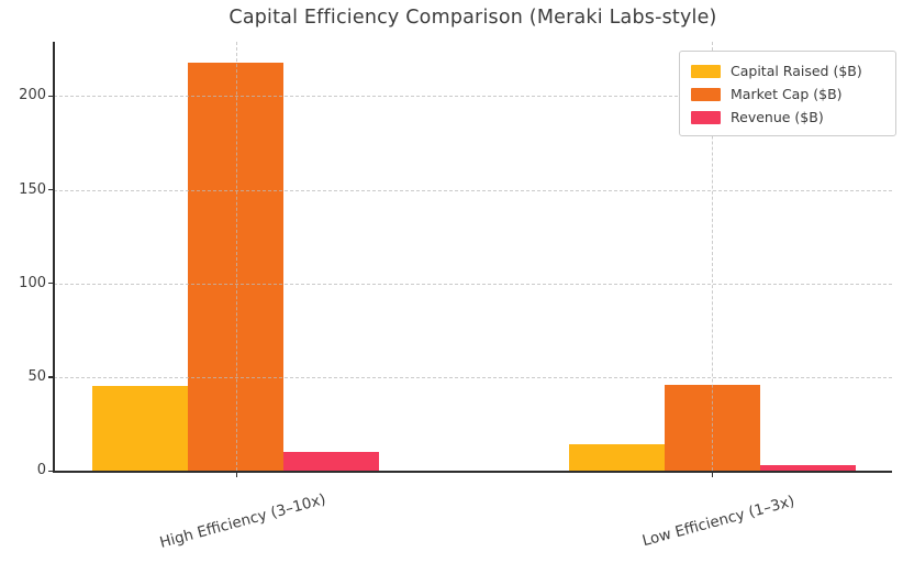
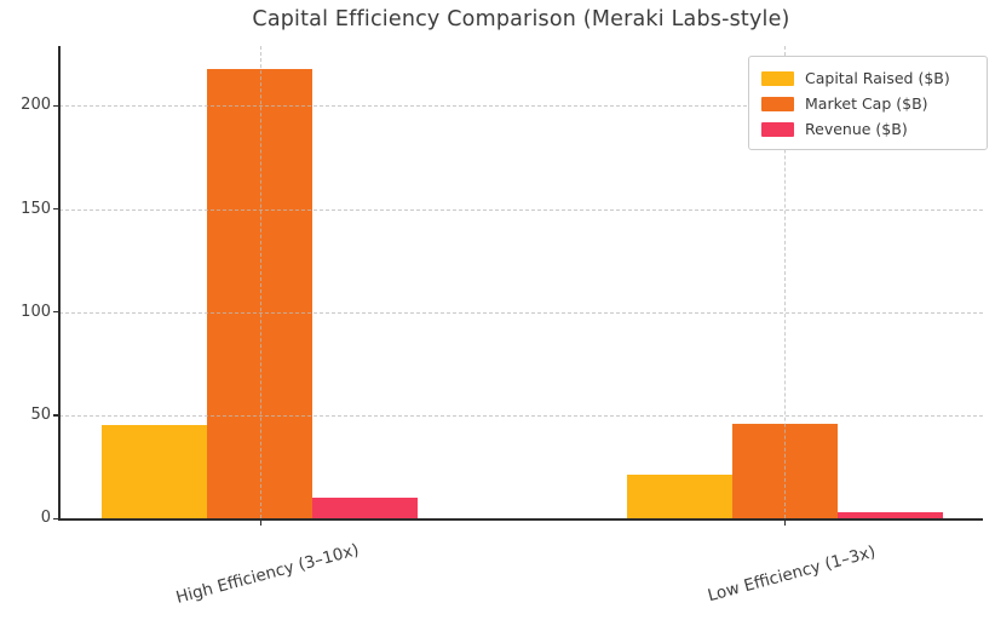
Capital Raised ($B)/Low Efficiency (1–3x): 14 -> 21
